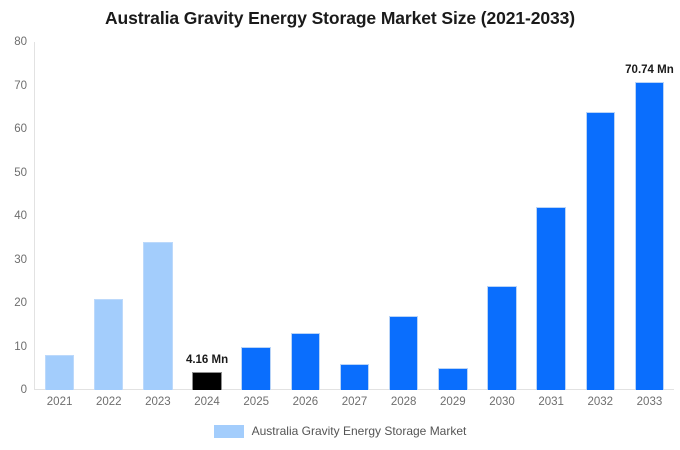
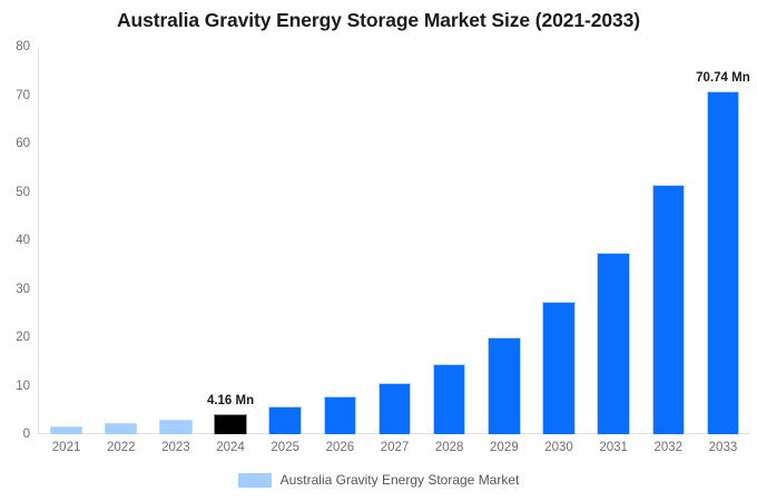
2021: 8 -> 2
2022: 21 -> 2
2023: 34 -> 3
2025: 10 -> 6
2026: 13 -> 8
2027: 6 -> 11
2028: 17 -> 15
2029: 5 -> 20
2030: 24 -> 27
2031: 42 -> 38
2032: 64 -> 51
